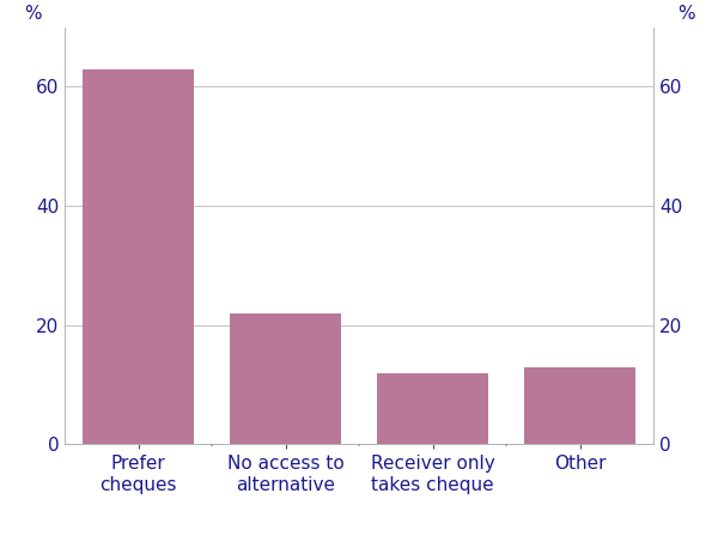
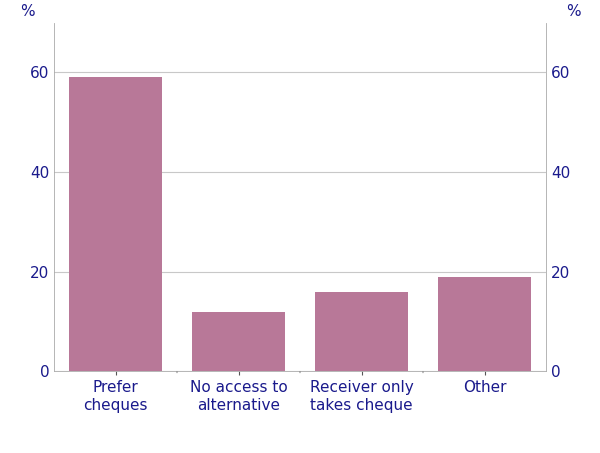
Prefer cheques: 63 -> 59
No access to alternative: 22 -> 12
Receiver only takes cheque: 12 -> 16
Other: 13 -> 19
